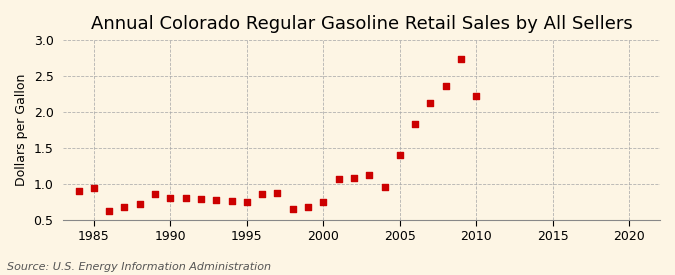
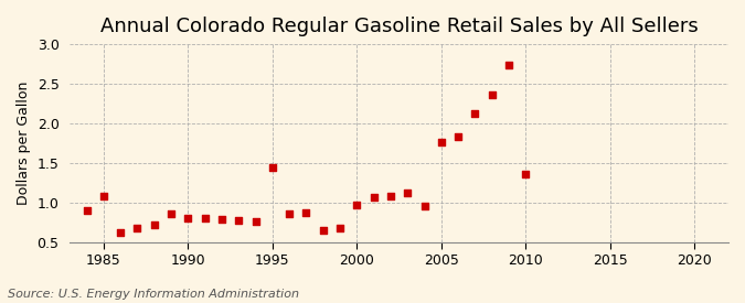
1985: 0.95 -> 1.08
1995: 0.75 -> 1.44
2000: 0.75 -> 0.98
2005: 1.41 -> 1.76
2010: 2.22 -> 1.36
